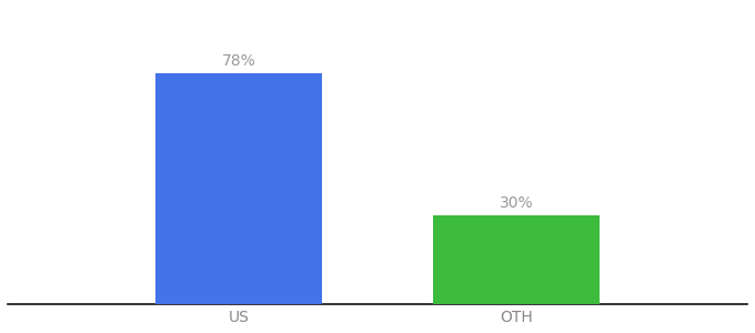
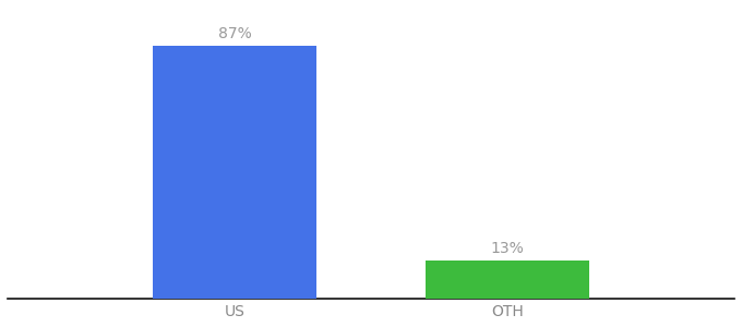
US: 78% -> 87%
OTH: 30% -> 13%
